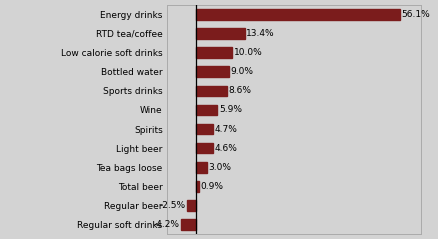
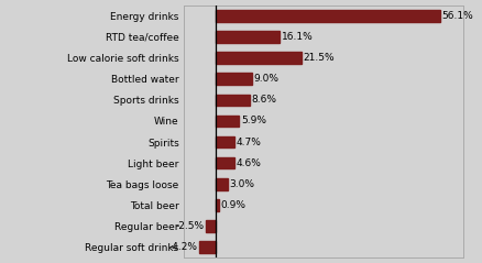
RTD tea/coffee: 13.4% -> 16.1%
Low calorie soft drinks: 10.0% -> 21.5%
